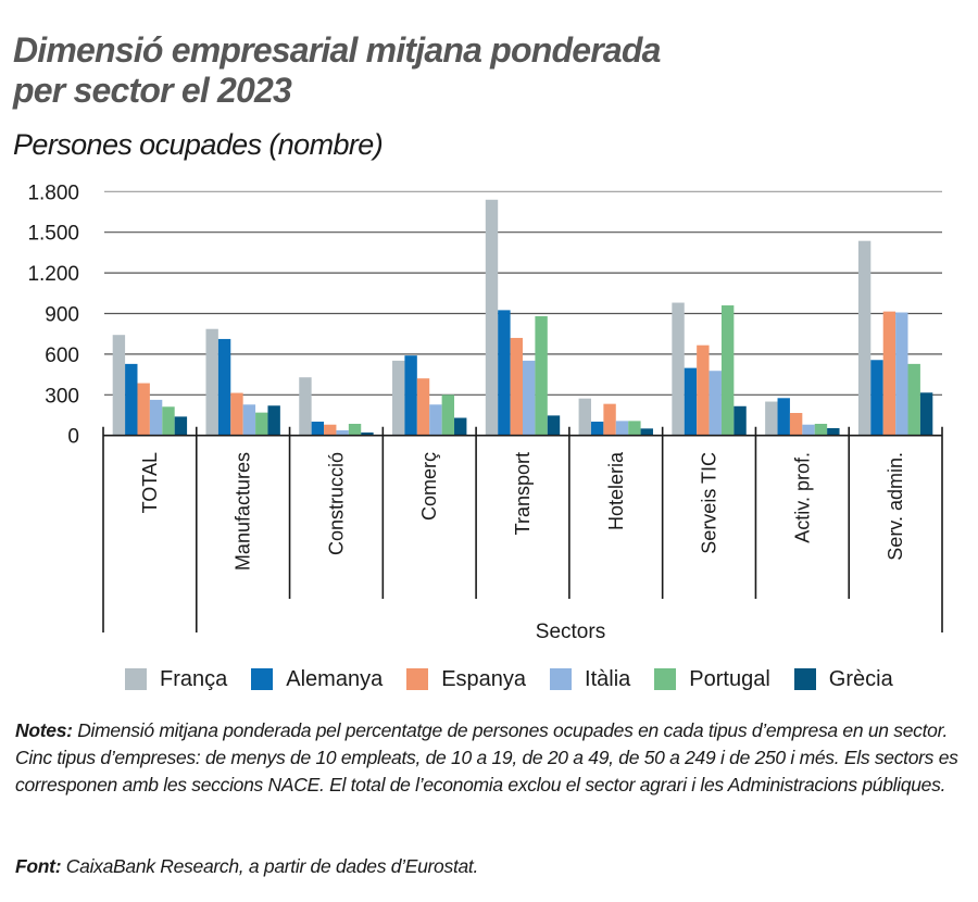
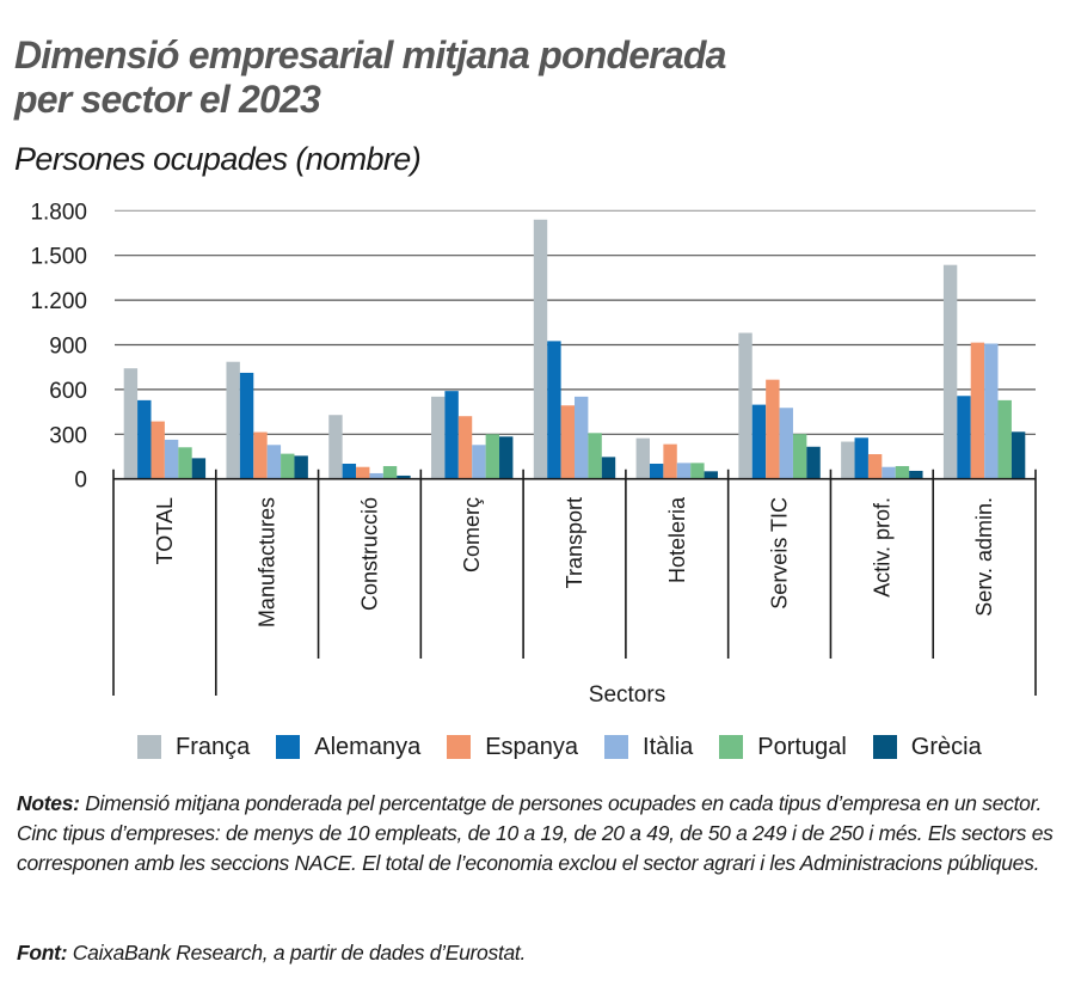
Grècia/Manufactures: 220 -> 160
Grècia/Comerç: 130 -> 280
Espanya/Transport: 720 -> 490
Portugal/Transport: 880 -> 310
Portugal/Serveis TIC: 960 -> 300
